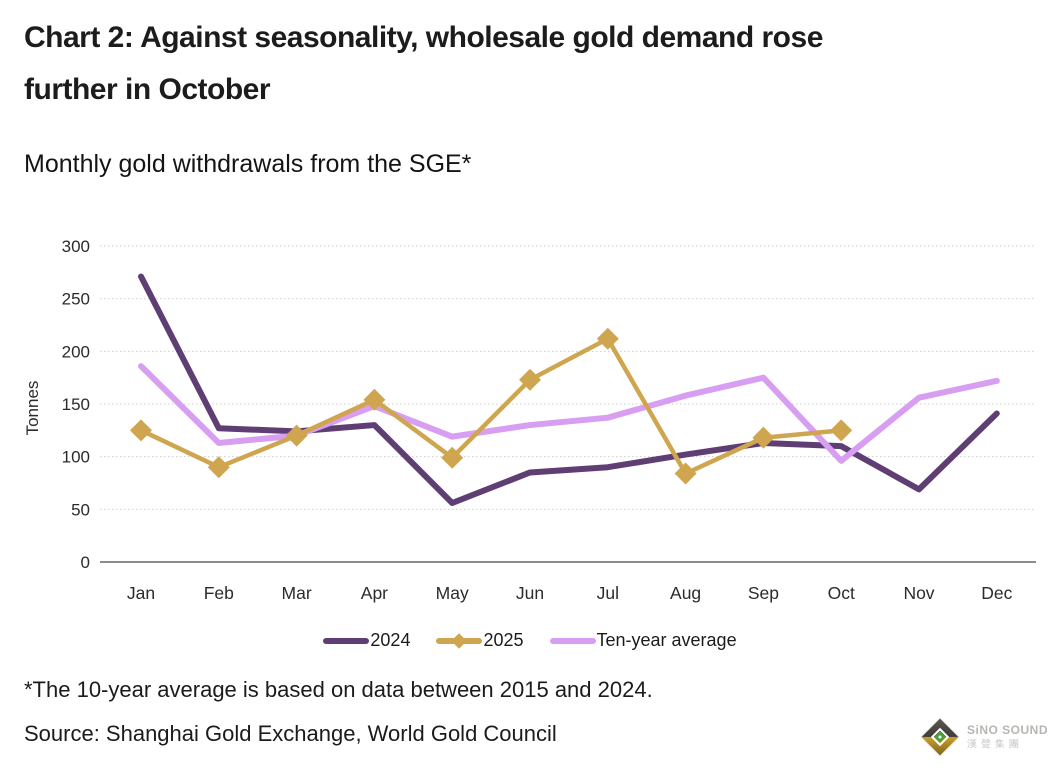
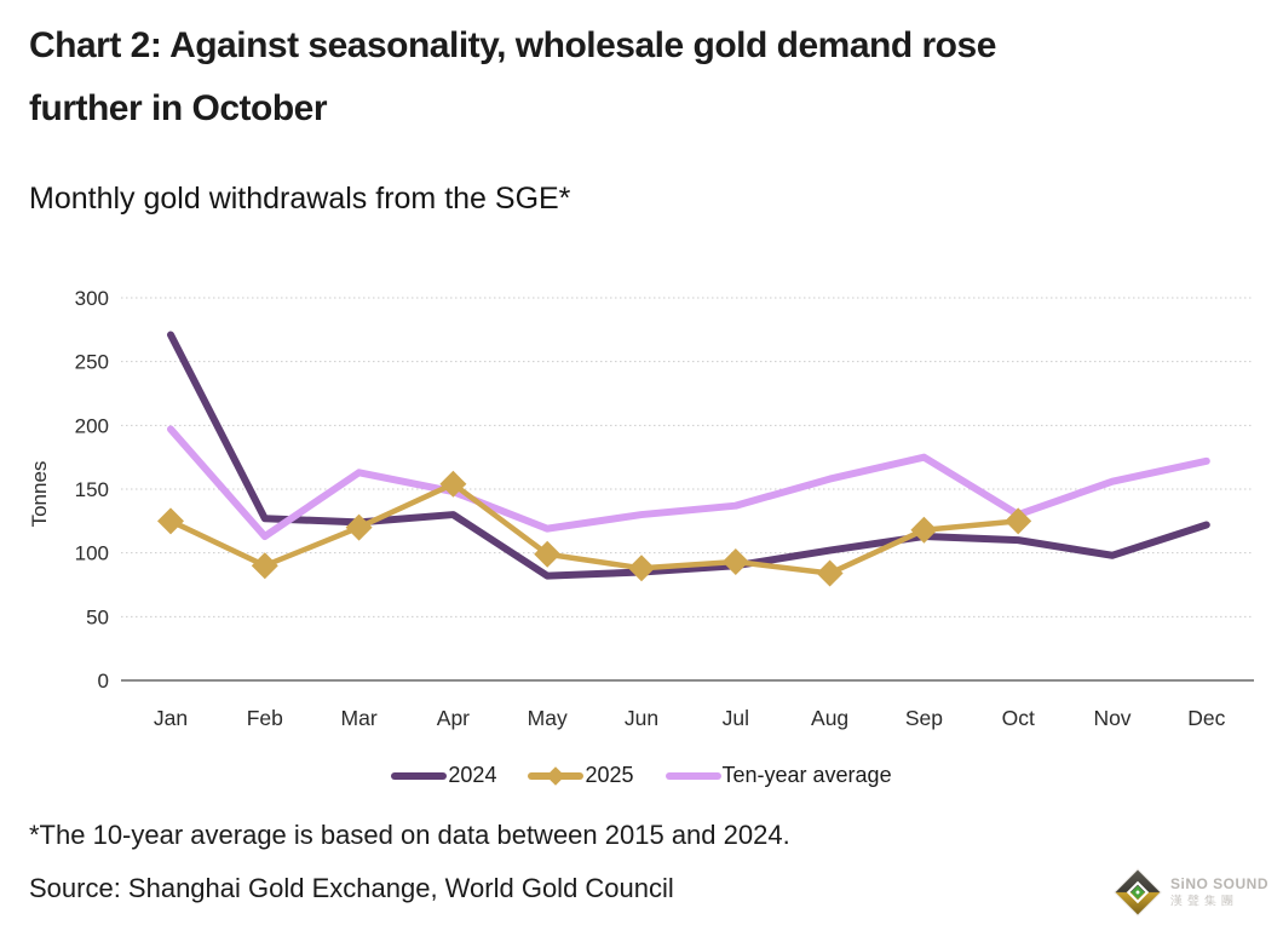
Ten-year average/Jan: 186 -> 197
Ten-year average/Mar: 120 -> 163
2024/May: 56 -> 82
2025/Jun: 173 -> 88
2025/Jul: 212 -> 93
Ten-year average/Oct: 96 -> 130
2024/Nov: 69 -> 98
2024/Dec: 141 -> 122
